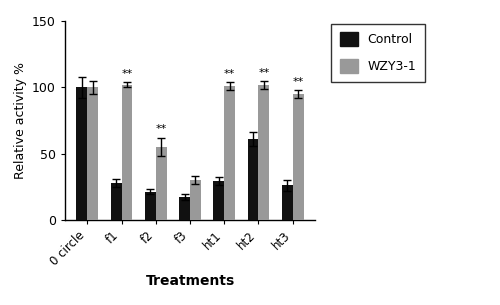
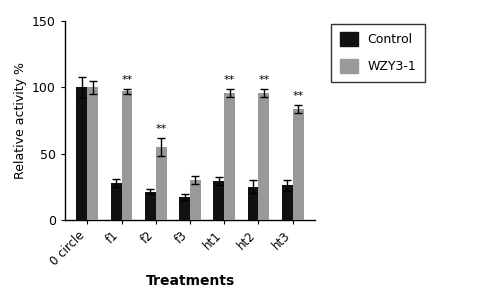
WZY3-1/f1: 102 -> 97
WZY3-1/ht1: 101 -> 96
Control/ht2: 61 -> 25
WZY3-1/ht2: 102 -> 96
WZY3-1/ht3: 95 -> 84
